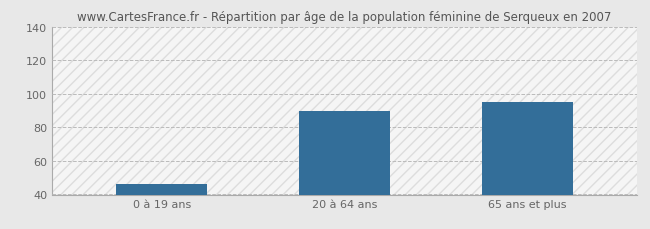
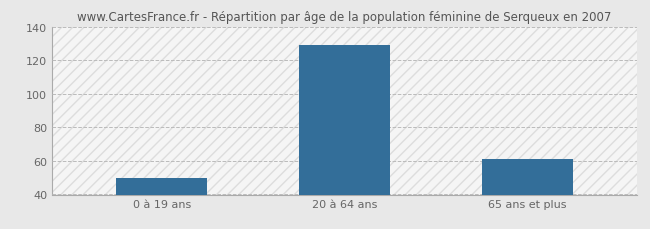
0 à 19 ans: 46 -> 50
20 à 64 ans: 90 -> 129
65 ans et plus: 95 -> 61
